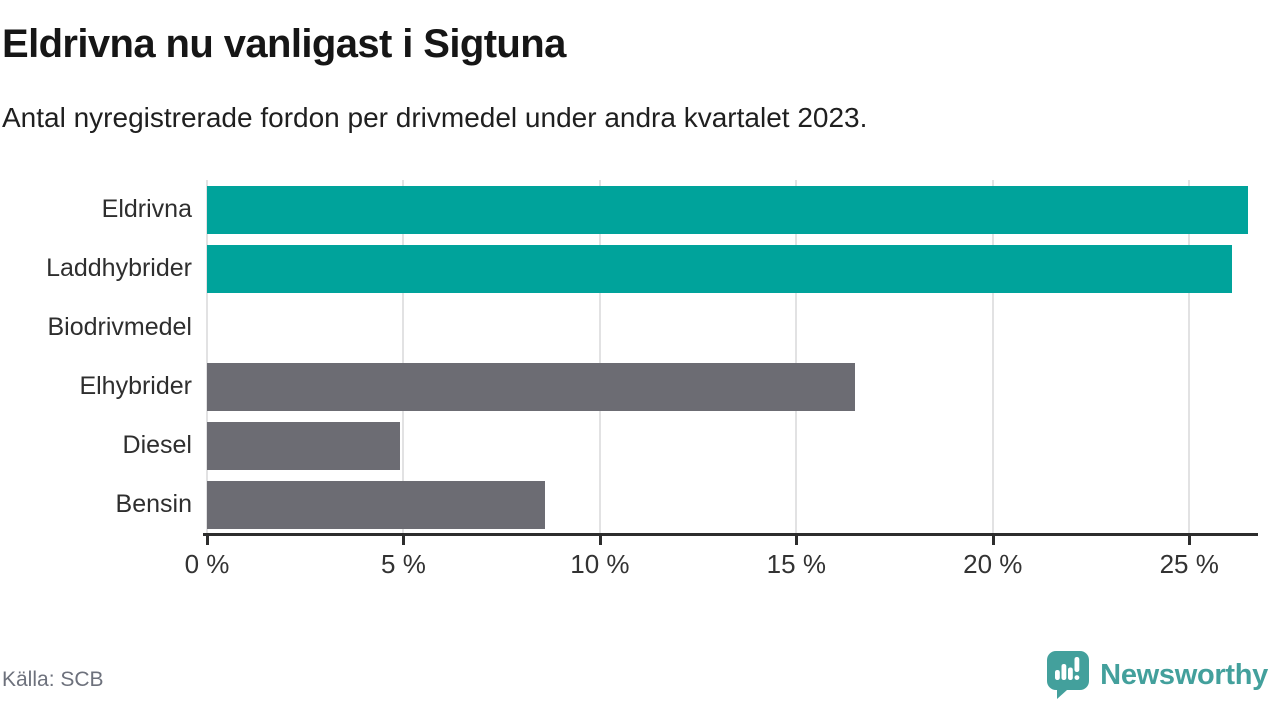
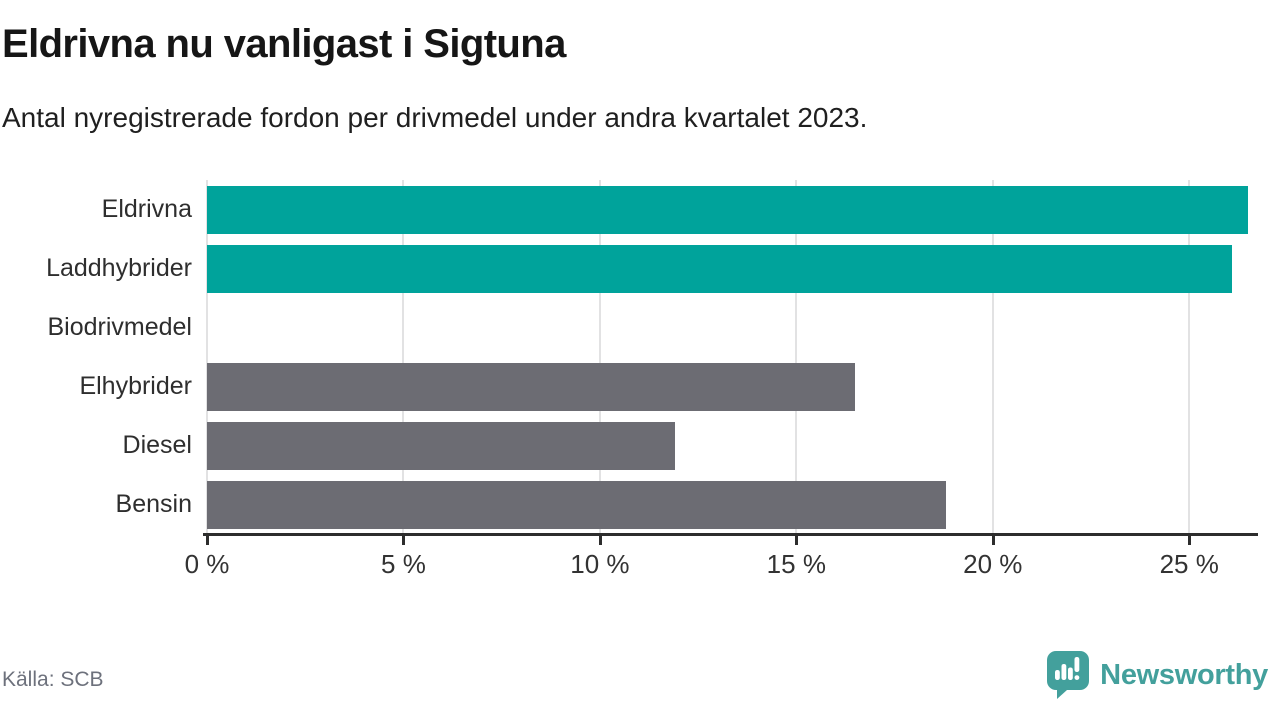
Diesel: 4.9% -> 11.9%
Bensin: 8.6% -> 18.8%
